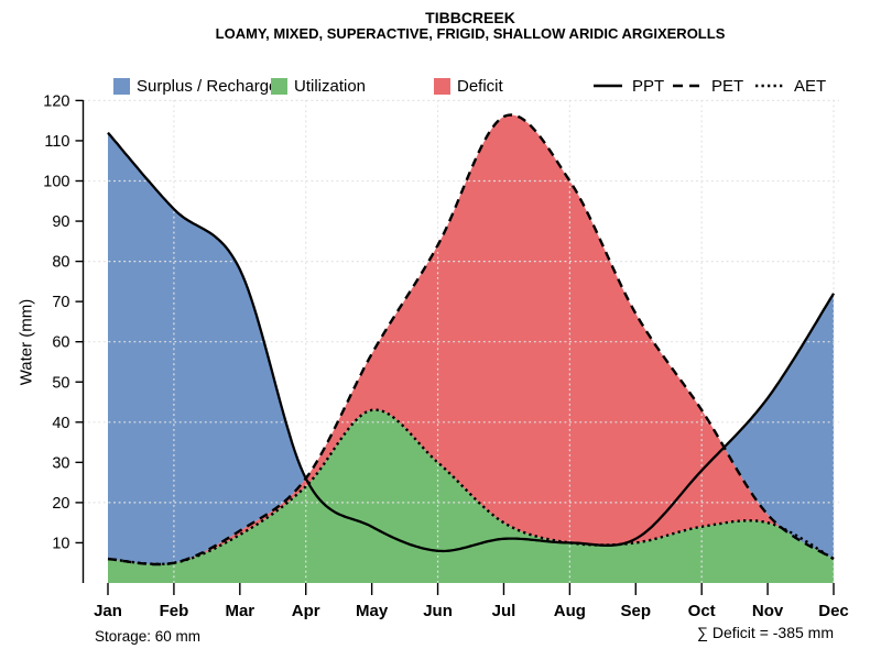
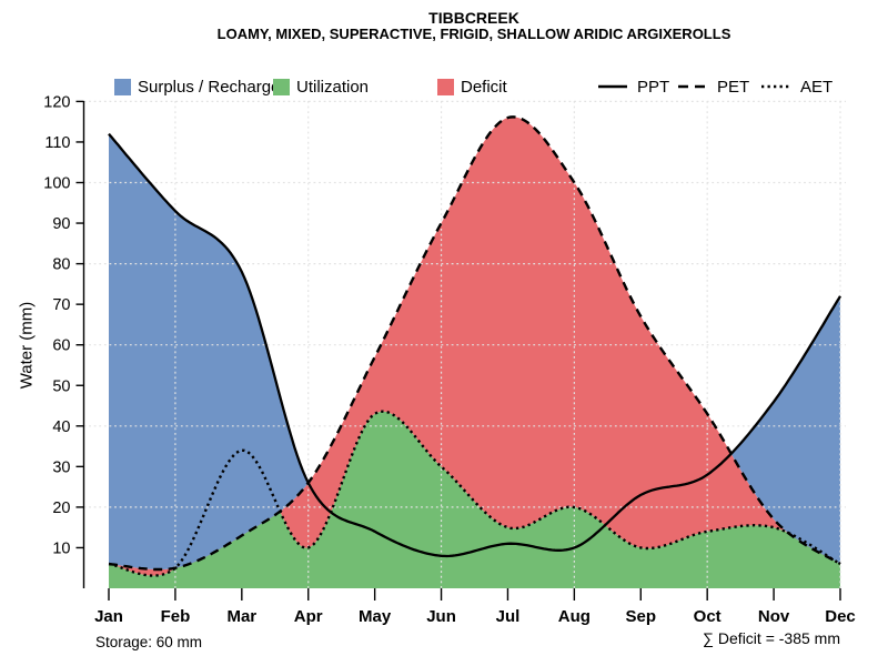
AET/Mar: 12 -> 34
AET/Apr: 24 -> 10
PET/Jun: 84 -> 90
AET/Aug: 10 -> 20
PPT/Sep: 11 -> 23
